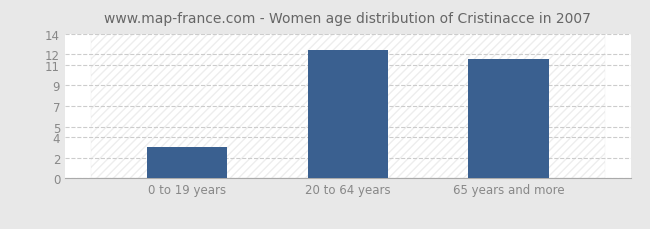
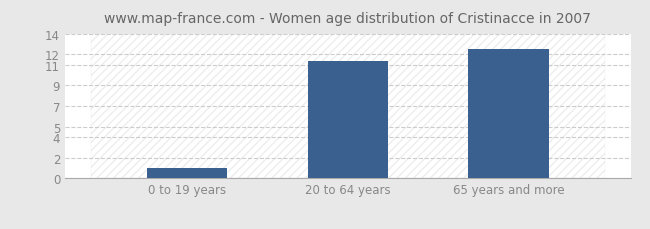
0 to 19 years: 3.0 -> 1.0
20 to 64 years: 12.4 -> 11.3
65 years and more: 11.5 -> 12.5
